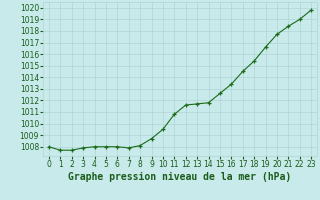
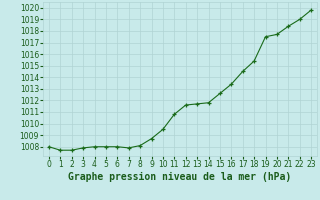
19: 1016.6 -> 1017.5
